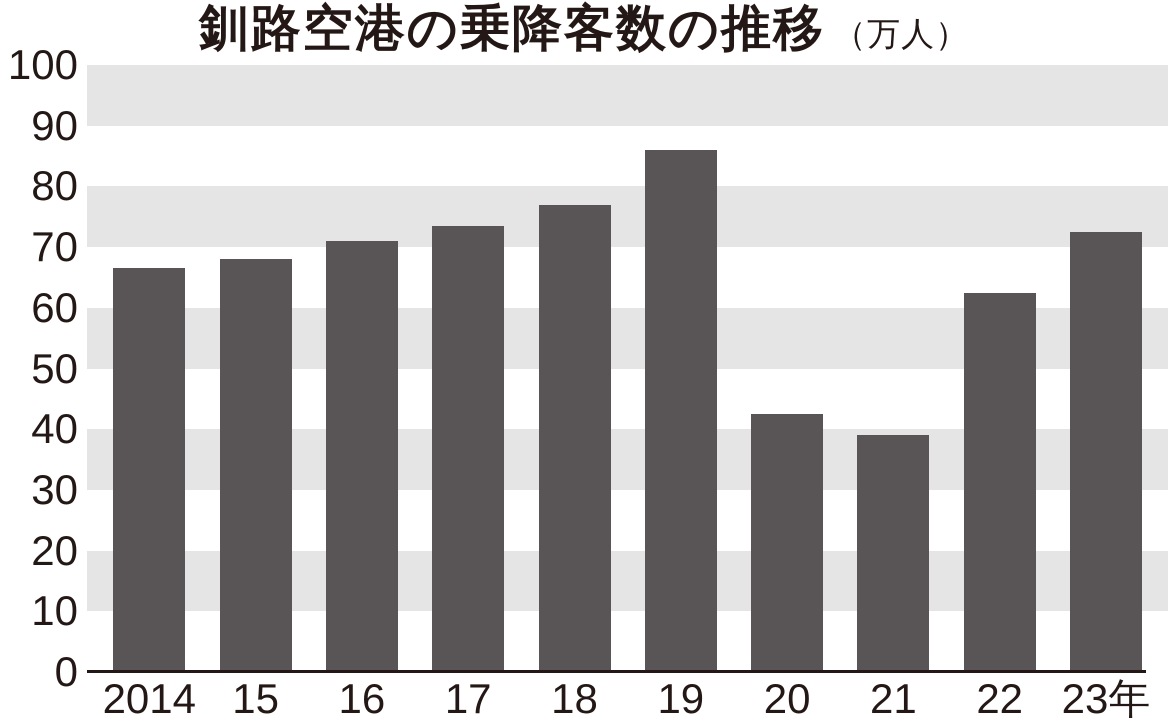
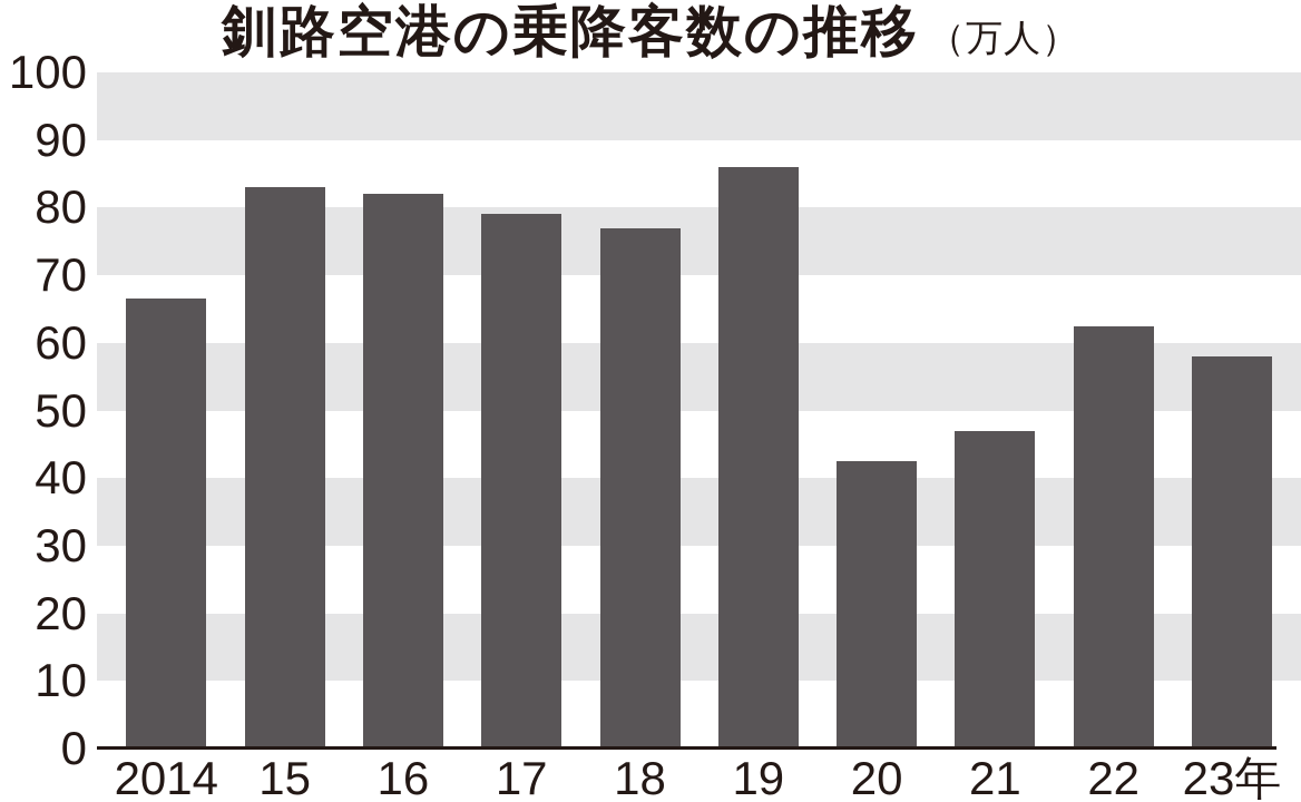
15: 68 -> 83
16: 71 -> 82
17: 74 -> 79
21: 39 -> 47
23年: 72 -> 58
